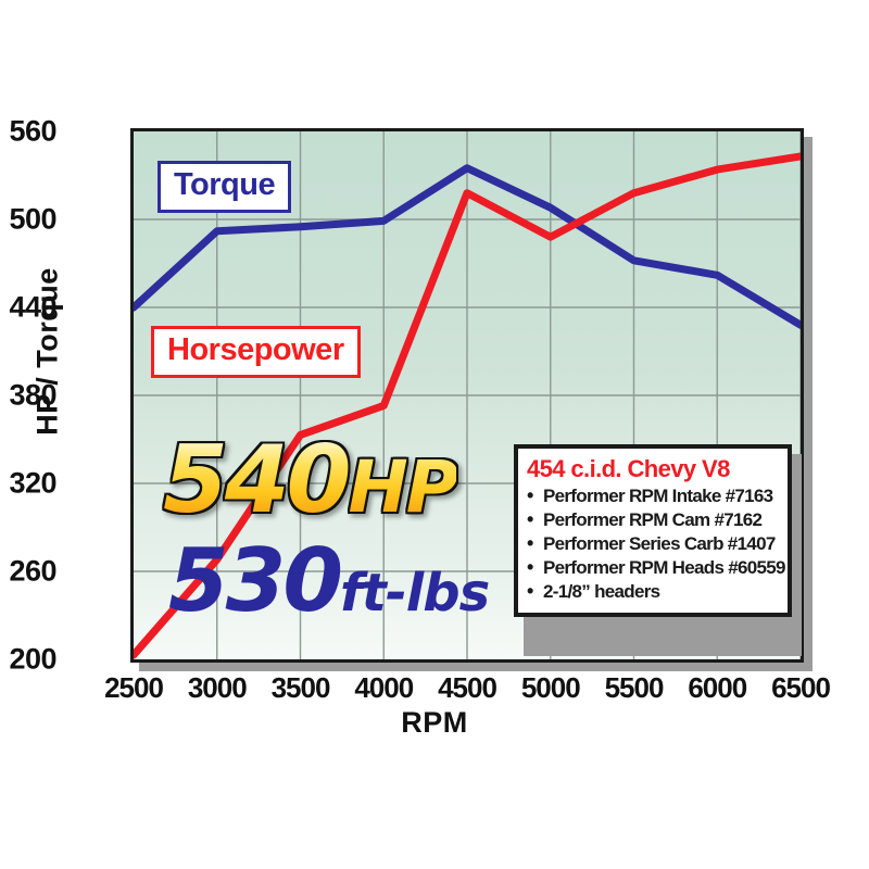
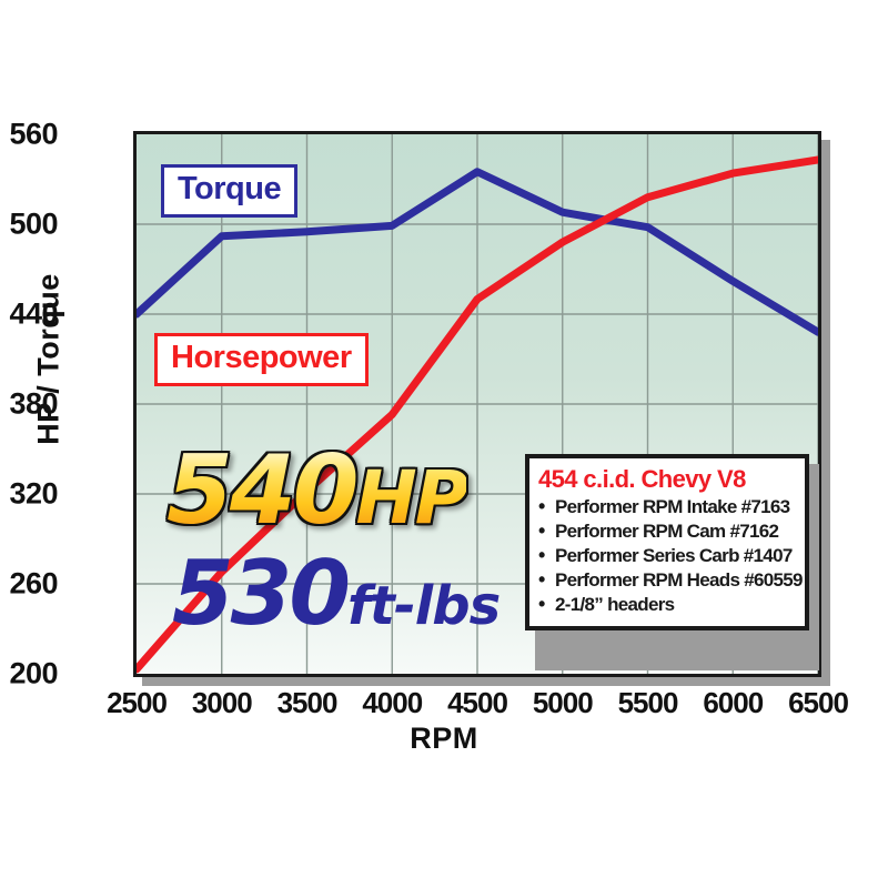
Horsepower/3500: 353 -> 322
Horsepower/4500: 518 -> 450
Torque/5500: 472 -> 498
